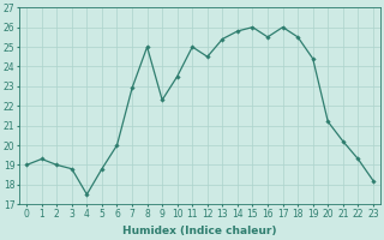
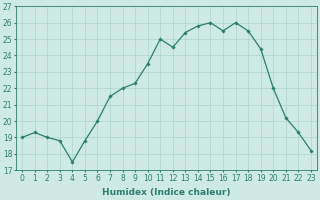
7: 22.9 -> 21.5
8: 25.0 -> 22.0
20: 21.2 -> 22.0
